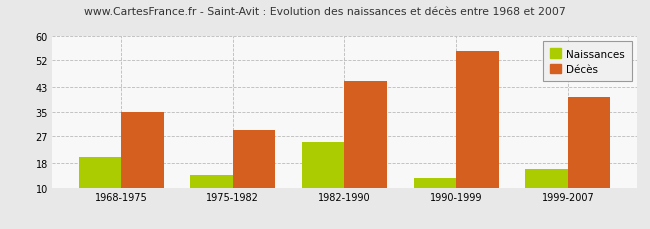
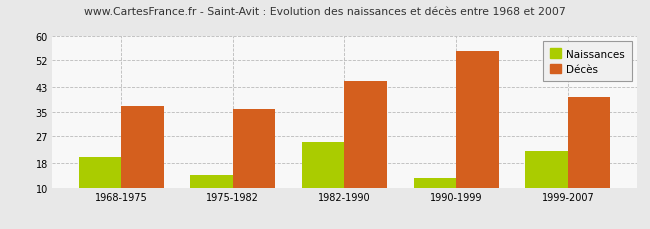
Décès/1968-1975: 35 -> 37
Décès/1975-1982: 29 -> 36
Naissances/1999-2007: 16 -> 22
